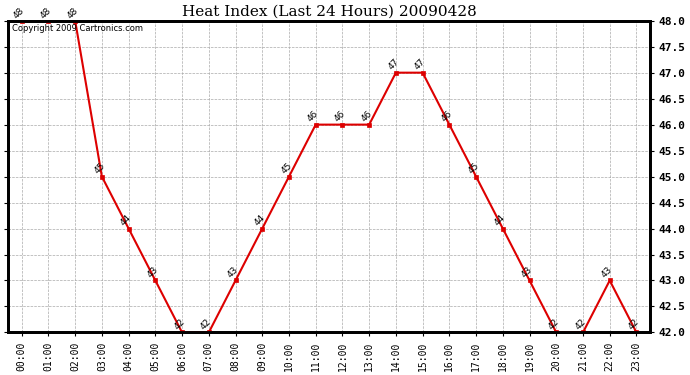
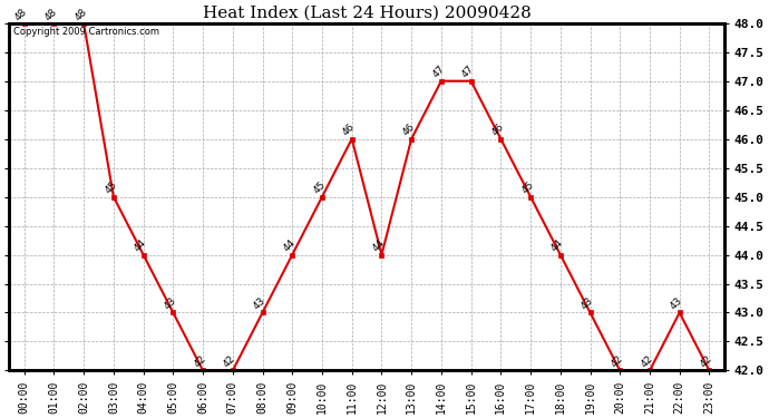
12:00: 46 -> 44
